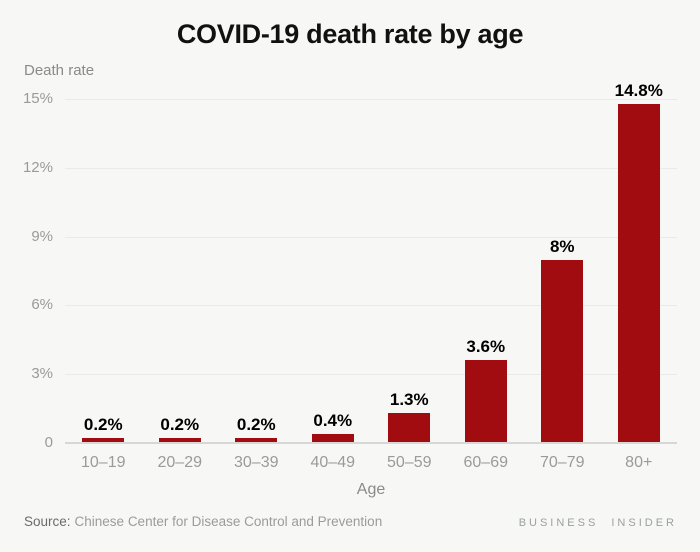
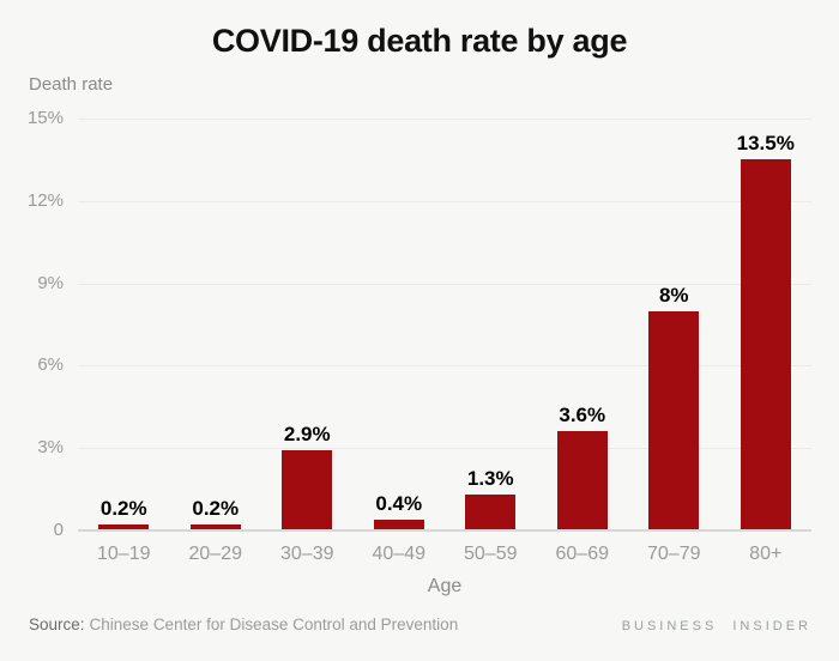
30–39: 0.2% -> 2.9%
80+: 14.8% -> 13.5%
